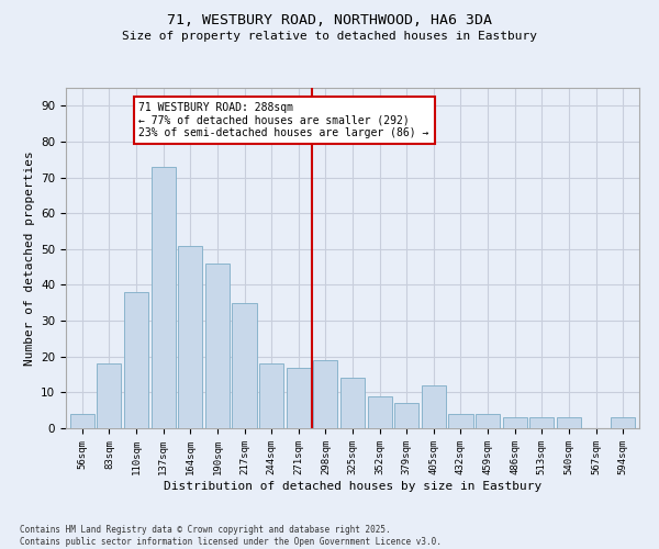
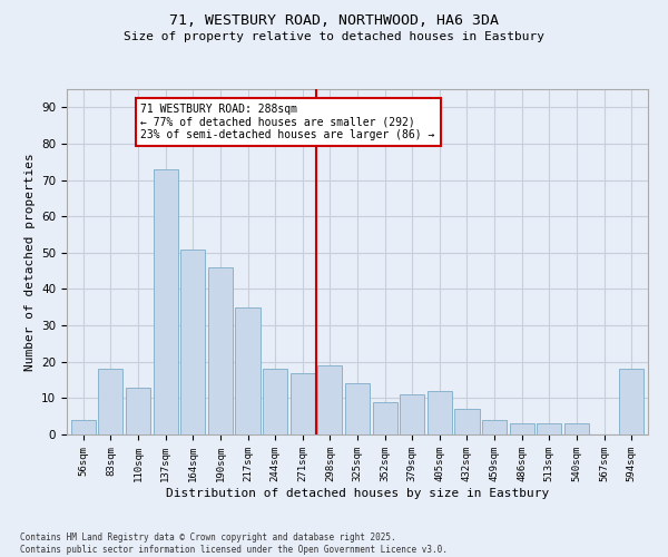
110sqm: 38 -> 13
379sqm: 7 -> 11
432sqm: 4 -> 7
594sqm: 3 -> 18
